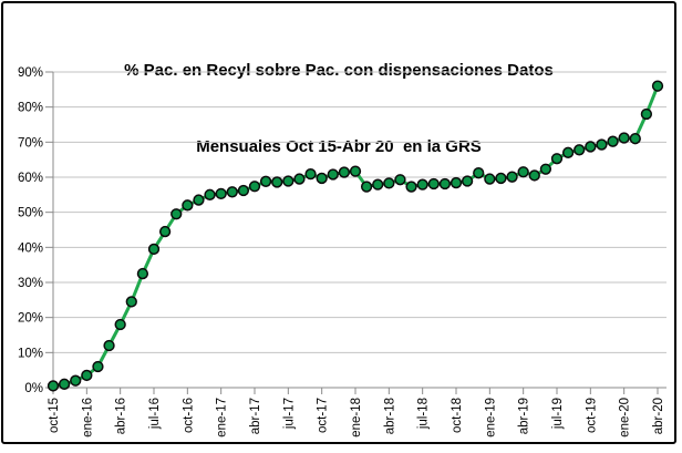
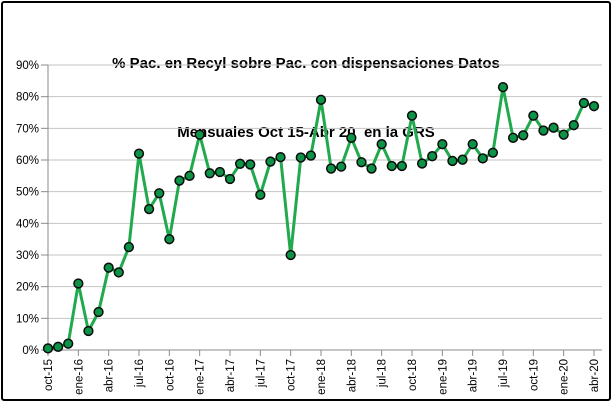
ene-16: 4% -> 21%
abr-16: 18% -> 26%
jul-16: 40% -> 62%
oct-16: 52% -> 35%
ene-17: 55% -> 68%
abr-17: 57% -> 54%
jul-17: 59% -> 49%
oct-17: 60% -> 30%
ene-18: 62% -> 79%
abr-18: 58% -> 67%
jul-18: 58% -> 65%
oct-18: 58% -> 74%
ene-19: 60% -> 65%
abr-19: 62% -> 65%
jul-19: 65% -> 83%
oct-19: 69% -> 74%
ene-20: 71% -> 68%
abr-20: 86% -> 77%
